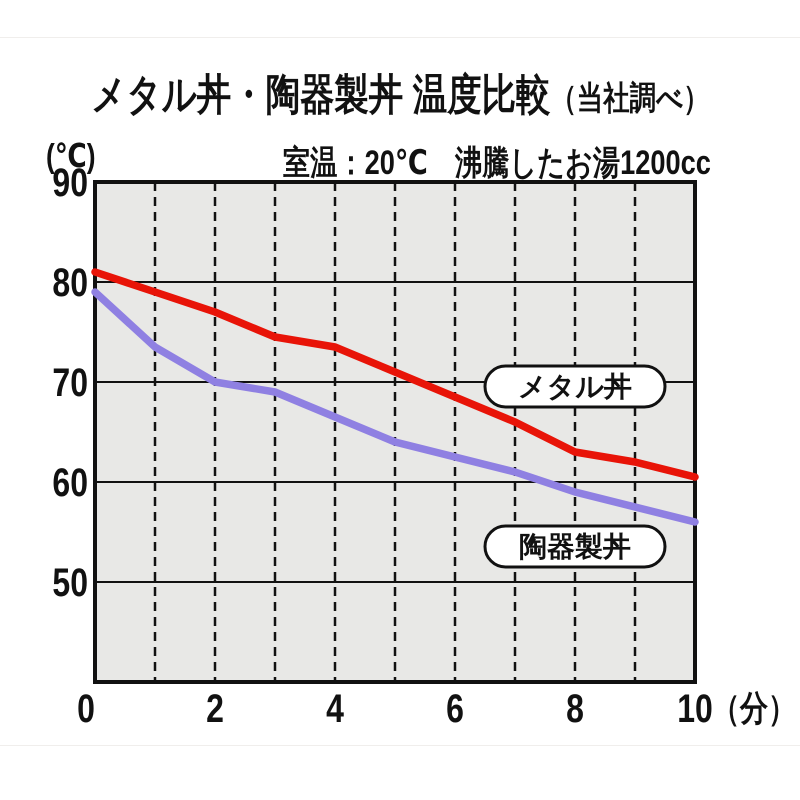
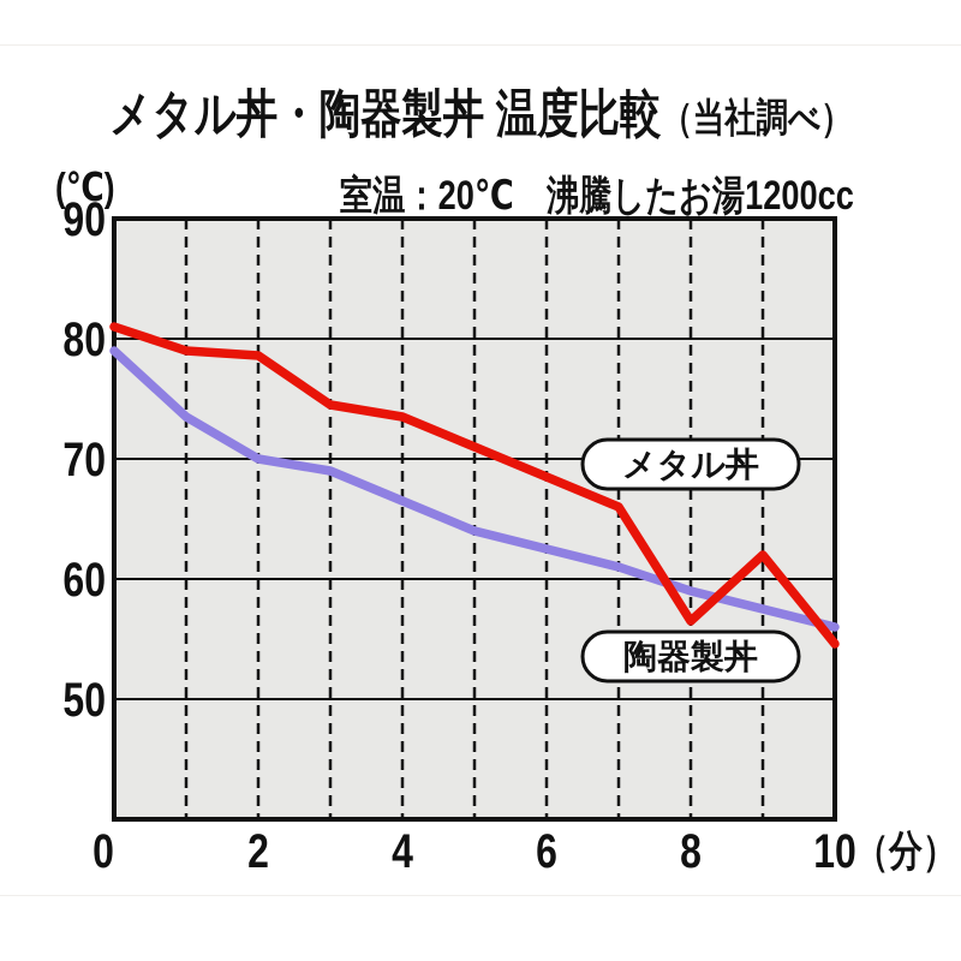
メタル丼/2: 77.0 -> 78.6
メタル丼/8: 63.0 -> 56.5
メタル丼/10: 60.5 -> 54.6
